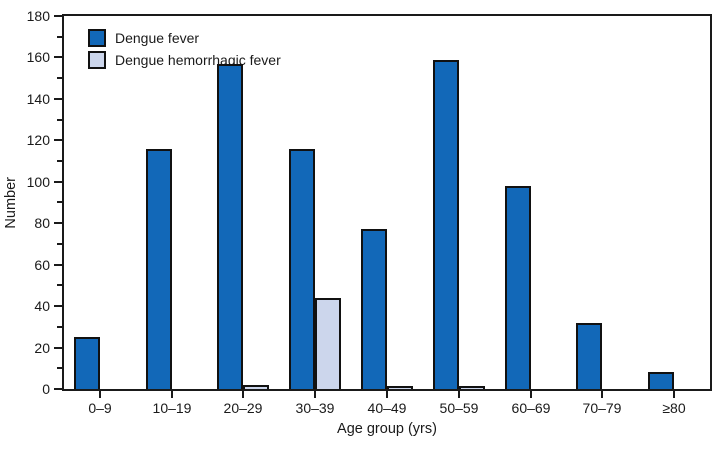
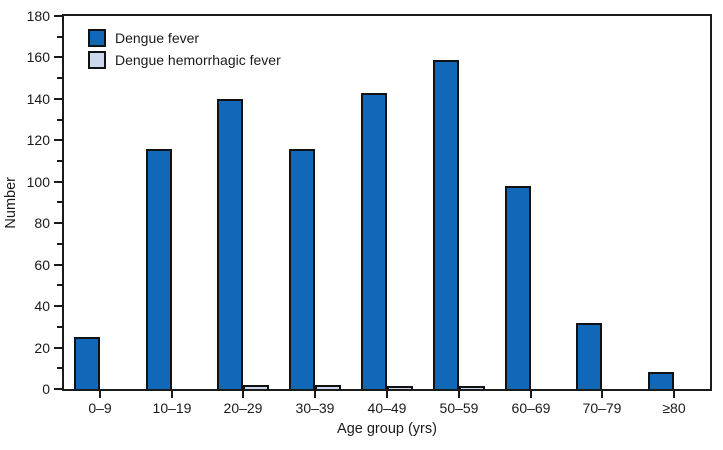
Dengue fever/20–29: 157 -> 140
Dengue hemorrhagic fever/30–39: 44 -> 2
Dengue fever/40–49: 77 -> 143
